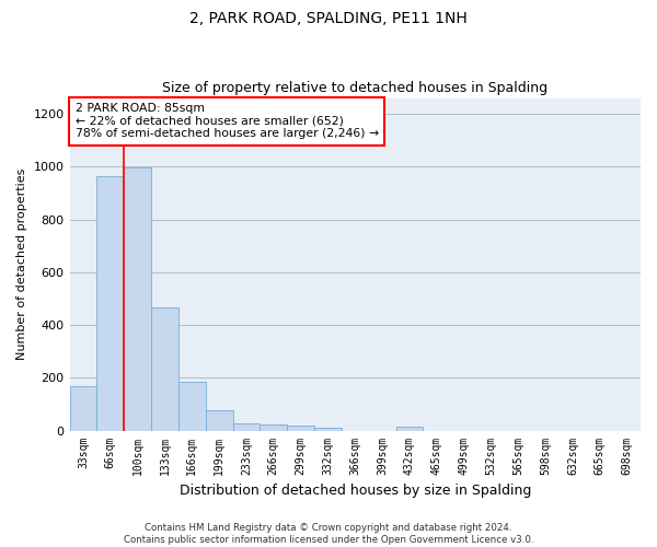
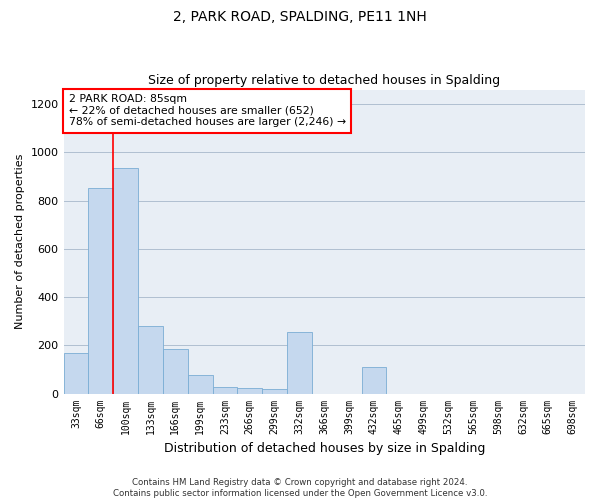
66sqm: 965 -> 850
100sqm: 995 -> 935
133sqm: 468 -> 280
332sqm: 10 -> 255
432sqm: 15 -> 110
